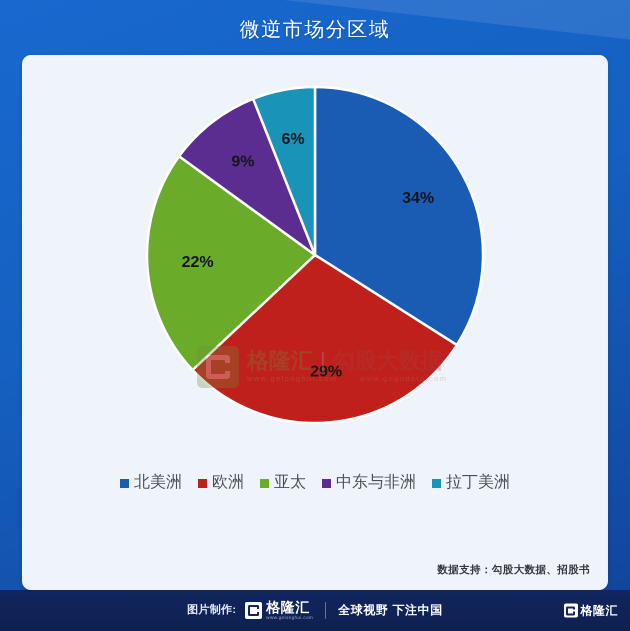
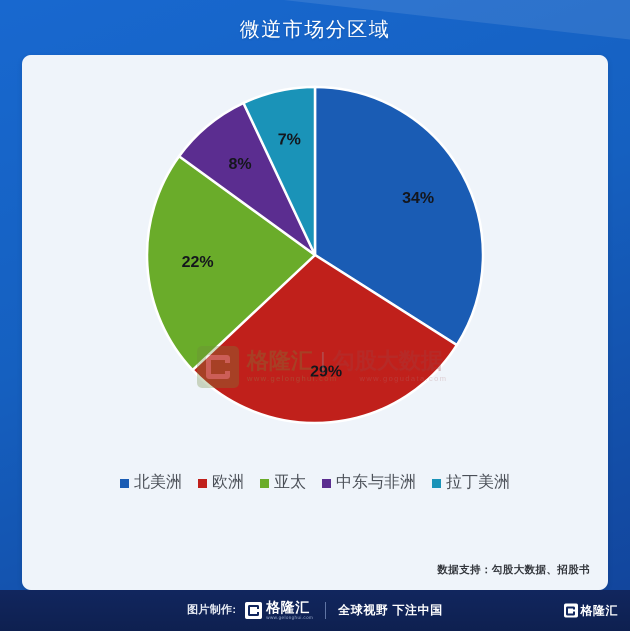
中东与非洲: 9% -> 8%
拉丁美洲: 6% -> 7%
